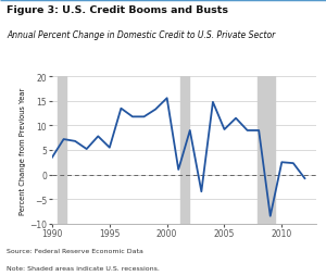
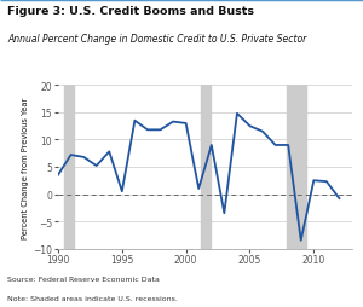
1995: 5.5 -> 0.5
2000: 15.6 -> 13.0
2005: 9.2 -> 12.5
